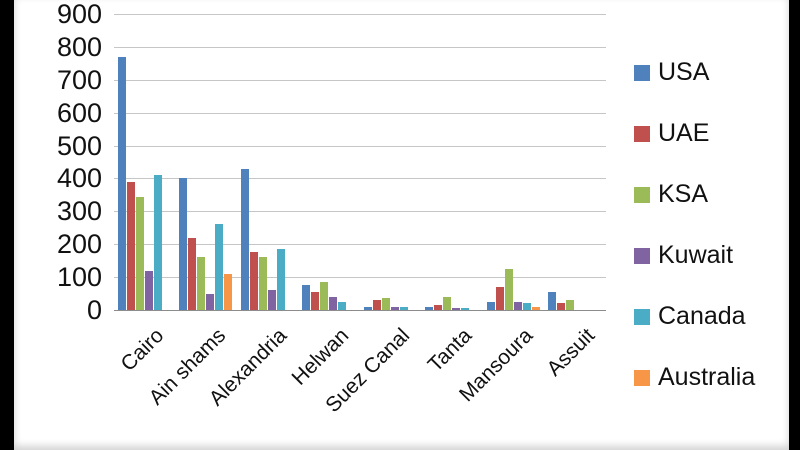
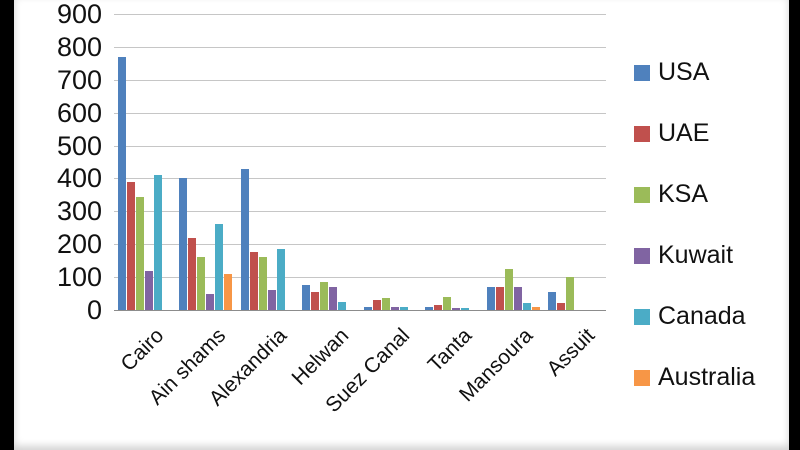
Kuwait/Helwan: 40 -> 70
USA/Mansoura: 20 -> 70
Kuwait/Mansoura: 20 -> 70
KSA/Assuit: 30 -> 100
